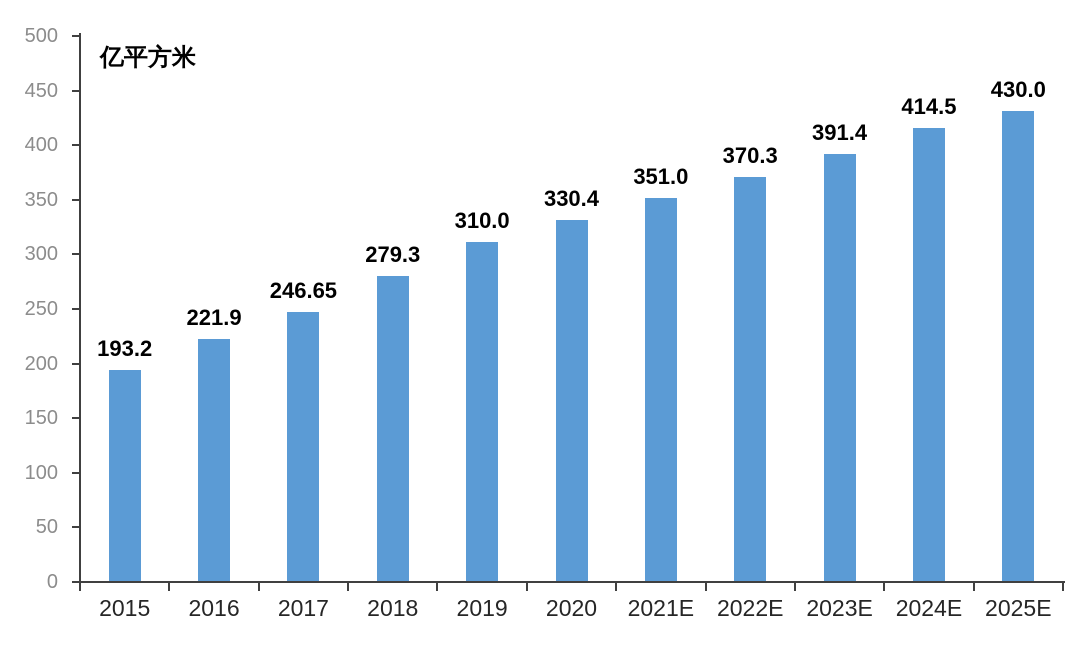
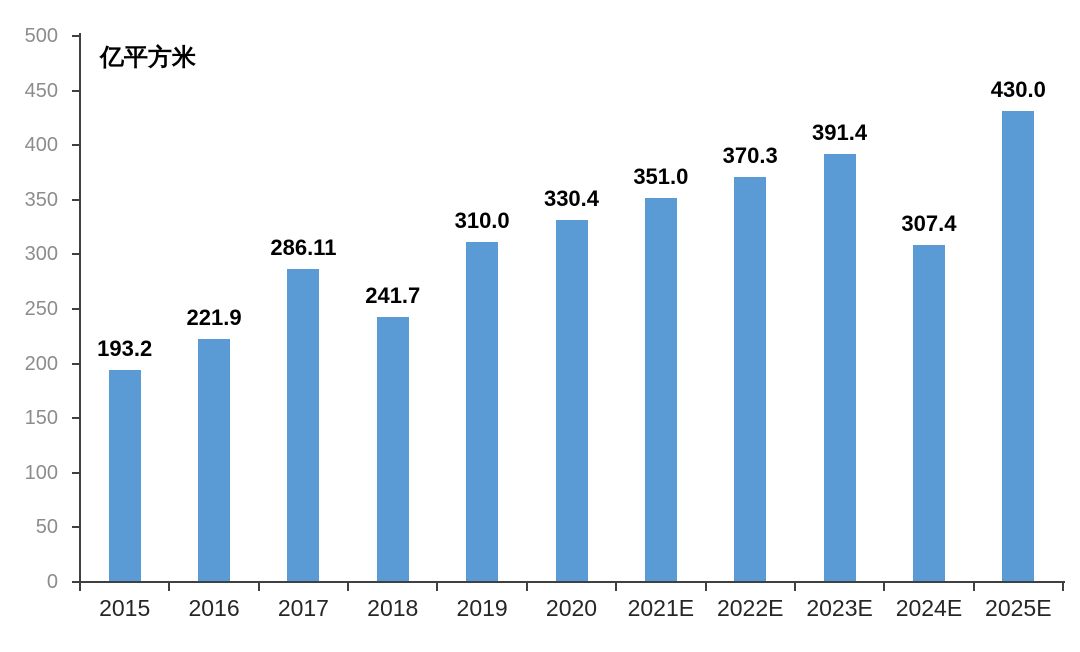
2017: 246.65 -> 286.11
2018: 279.3 -> 241.7
2024E: 414.5 -> 307.4
